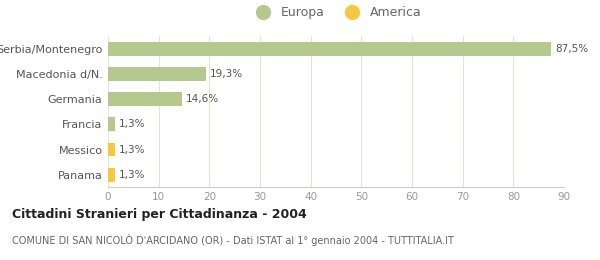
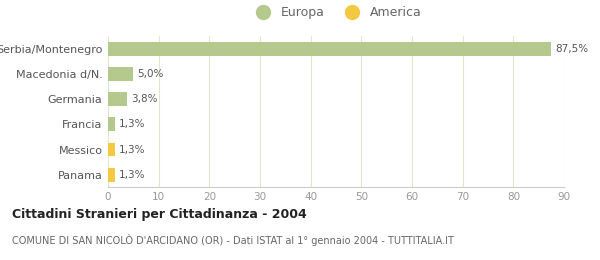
Macedonia d/N.: 19,3% -> 5,0%
Germania: 14,6% -> 3,8%
